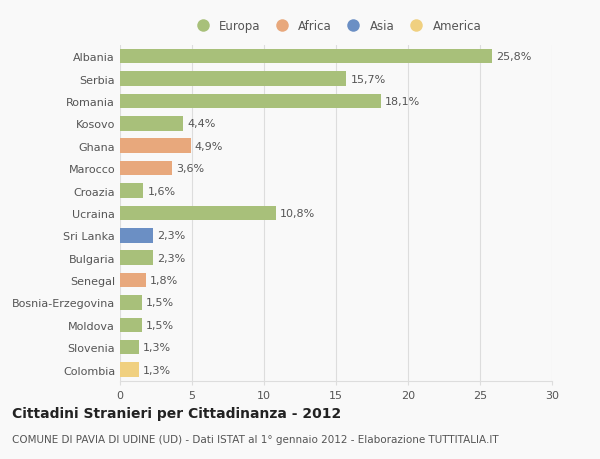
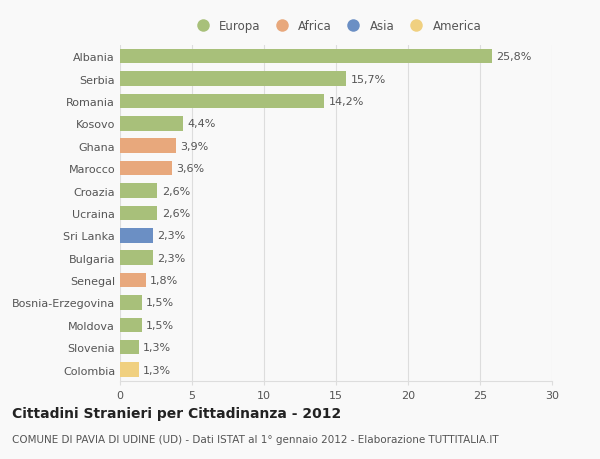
Romania: 18,1% -> 14,2%
Ghana: 4,9% -> 3,9%
Croazia: 1,6% -> 2,6%
Ucraina: 10,8% -> 2,6%
